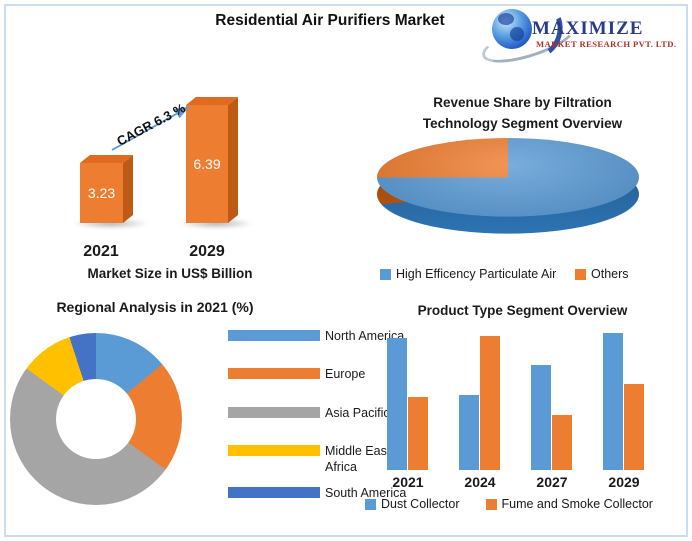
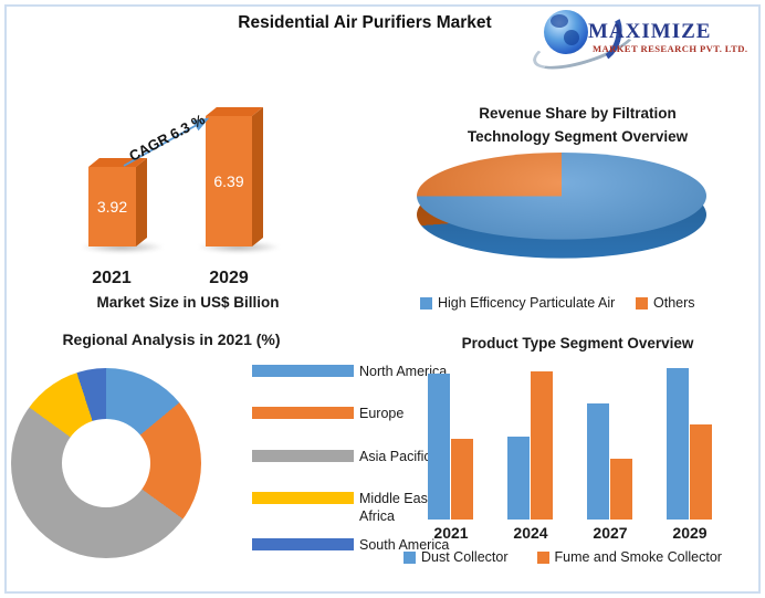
Market Size in US$ Billion/2021: 3.23 -> 3.92
